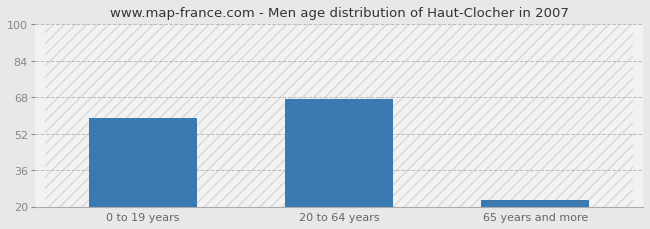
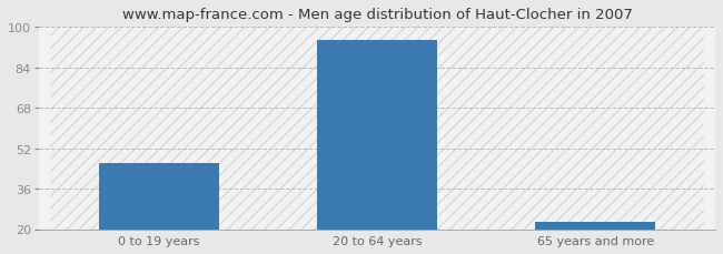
0 to 19 years: 59 -> 46
20 to 64 years: 67 -> 95
